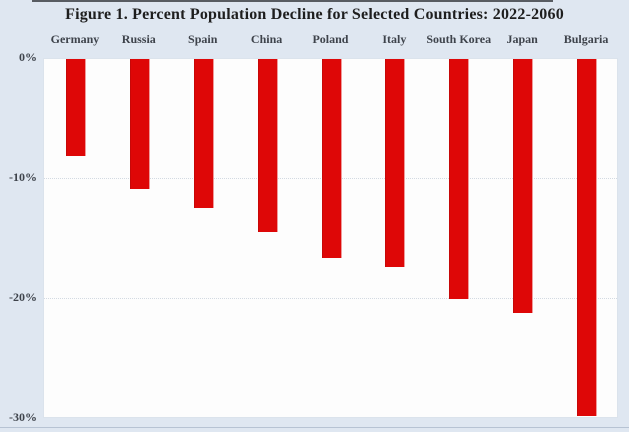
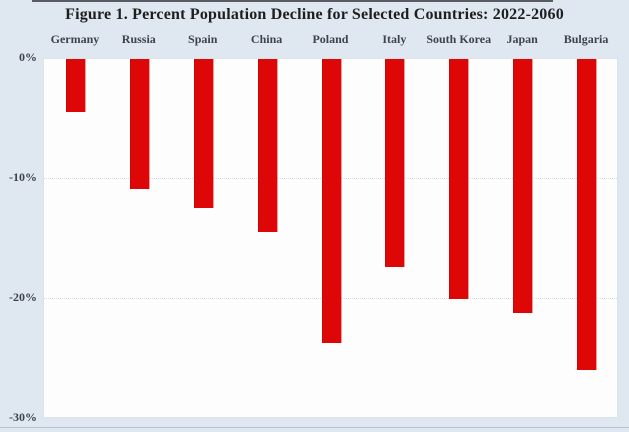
Germany: -8.1% -> -4.4%
Poland: -16.7% -> -23.8%
Bulgaria: -29.9% -> -26.1%
